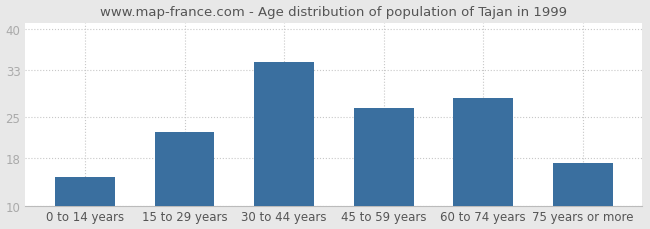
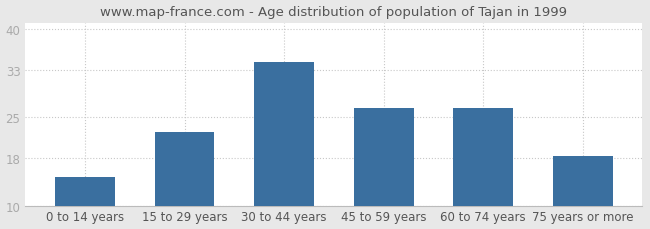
60 to 74 years: 28.3 -> 26.6
75 years or more: 17.3 -> 18.4
